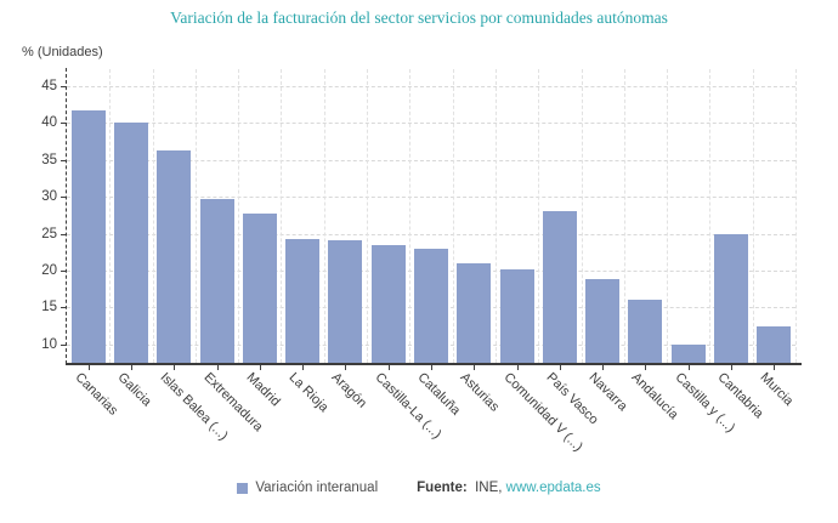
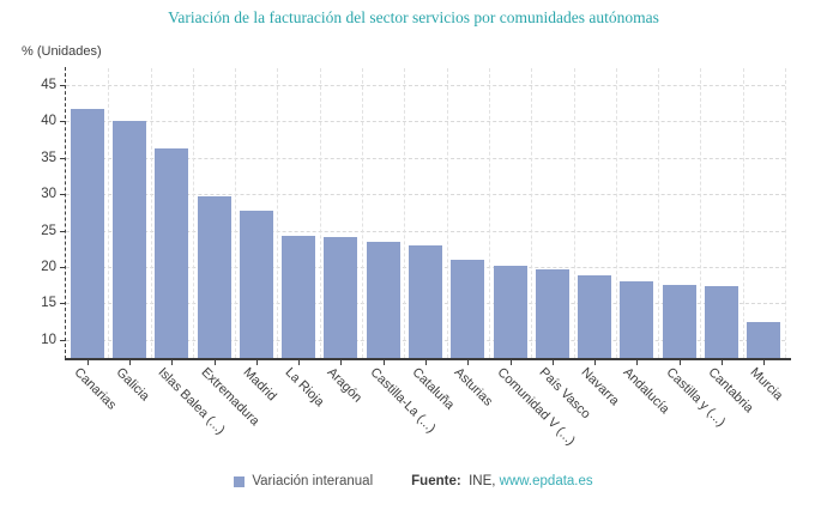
País Vasco: 28 -> 20
Andalucía: 16 -> 18
Castilla y (...): 10 -> 18
Cantabria: 25 -> 17
